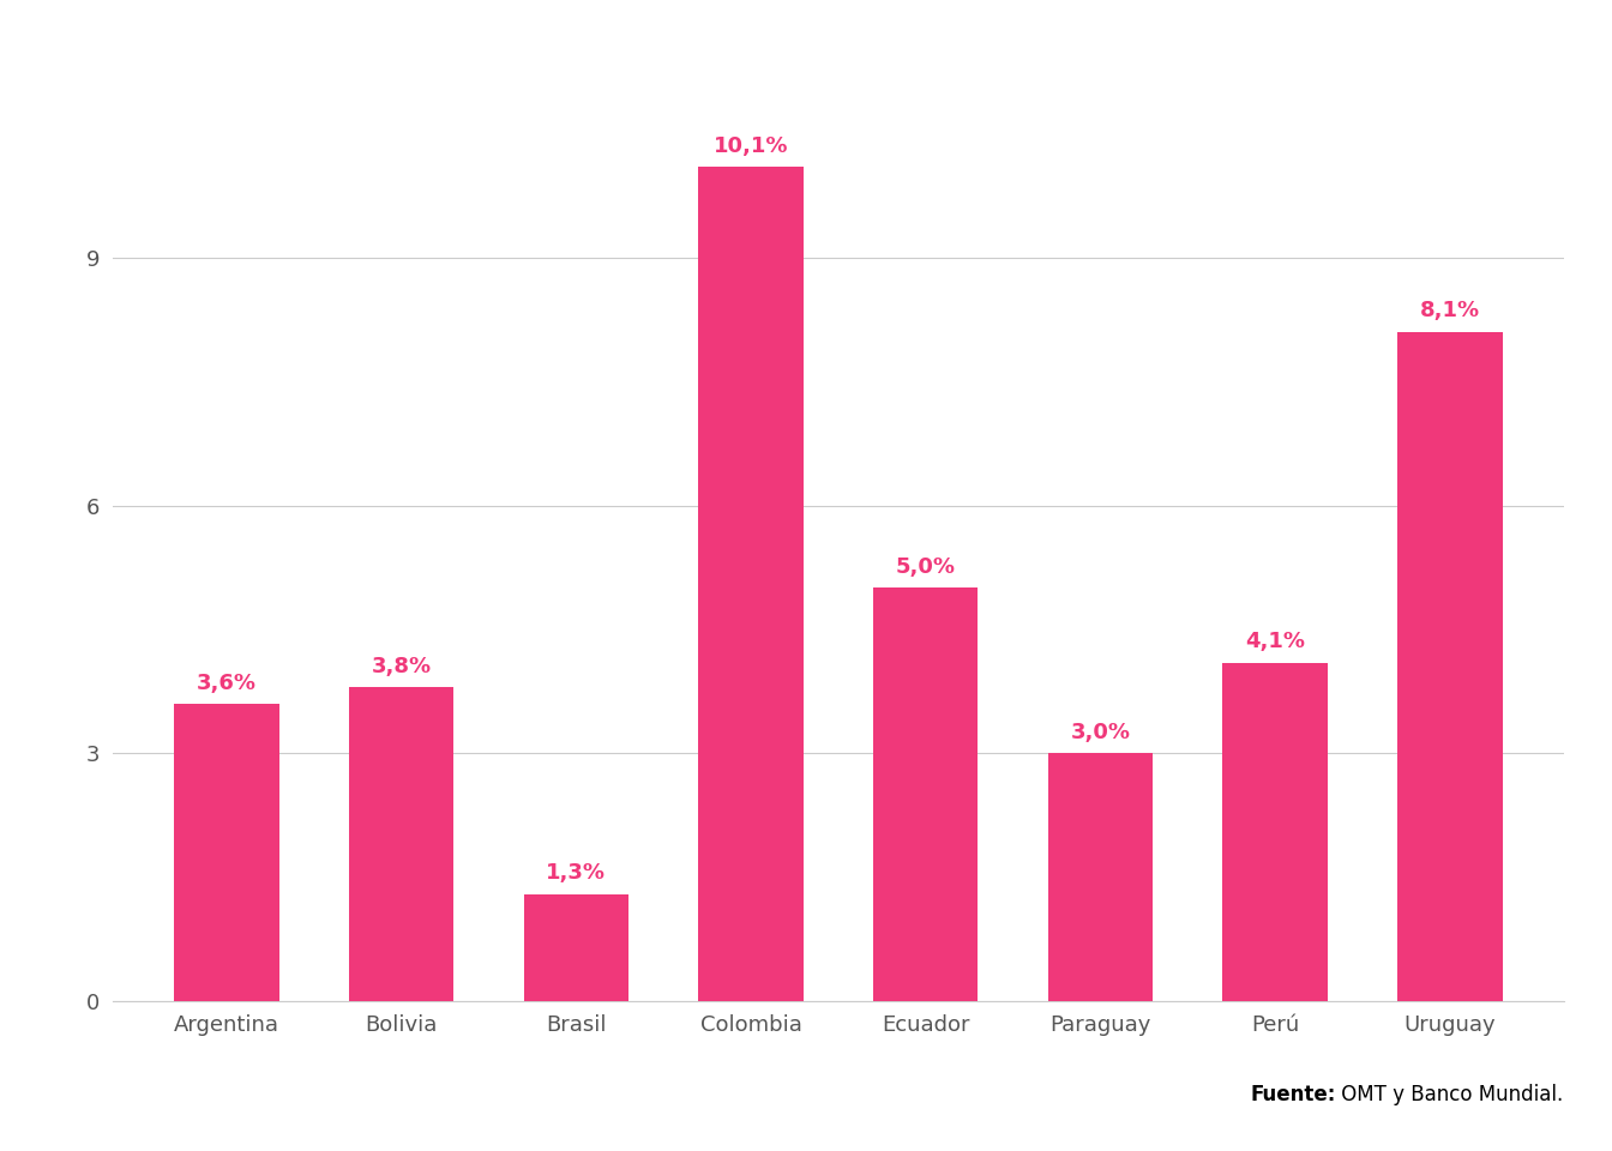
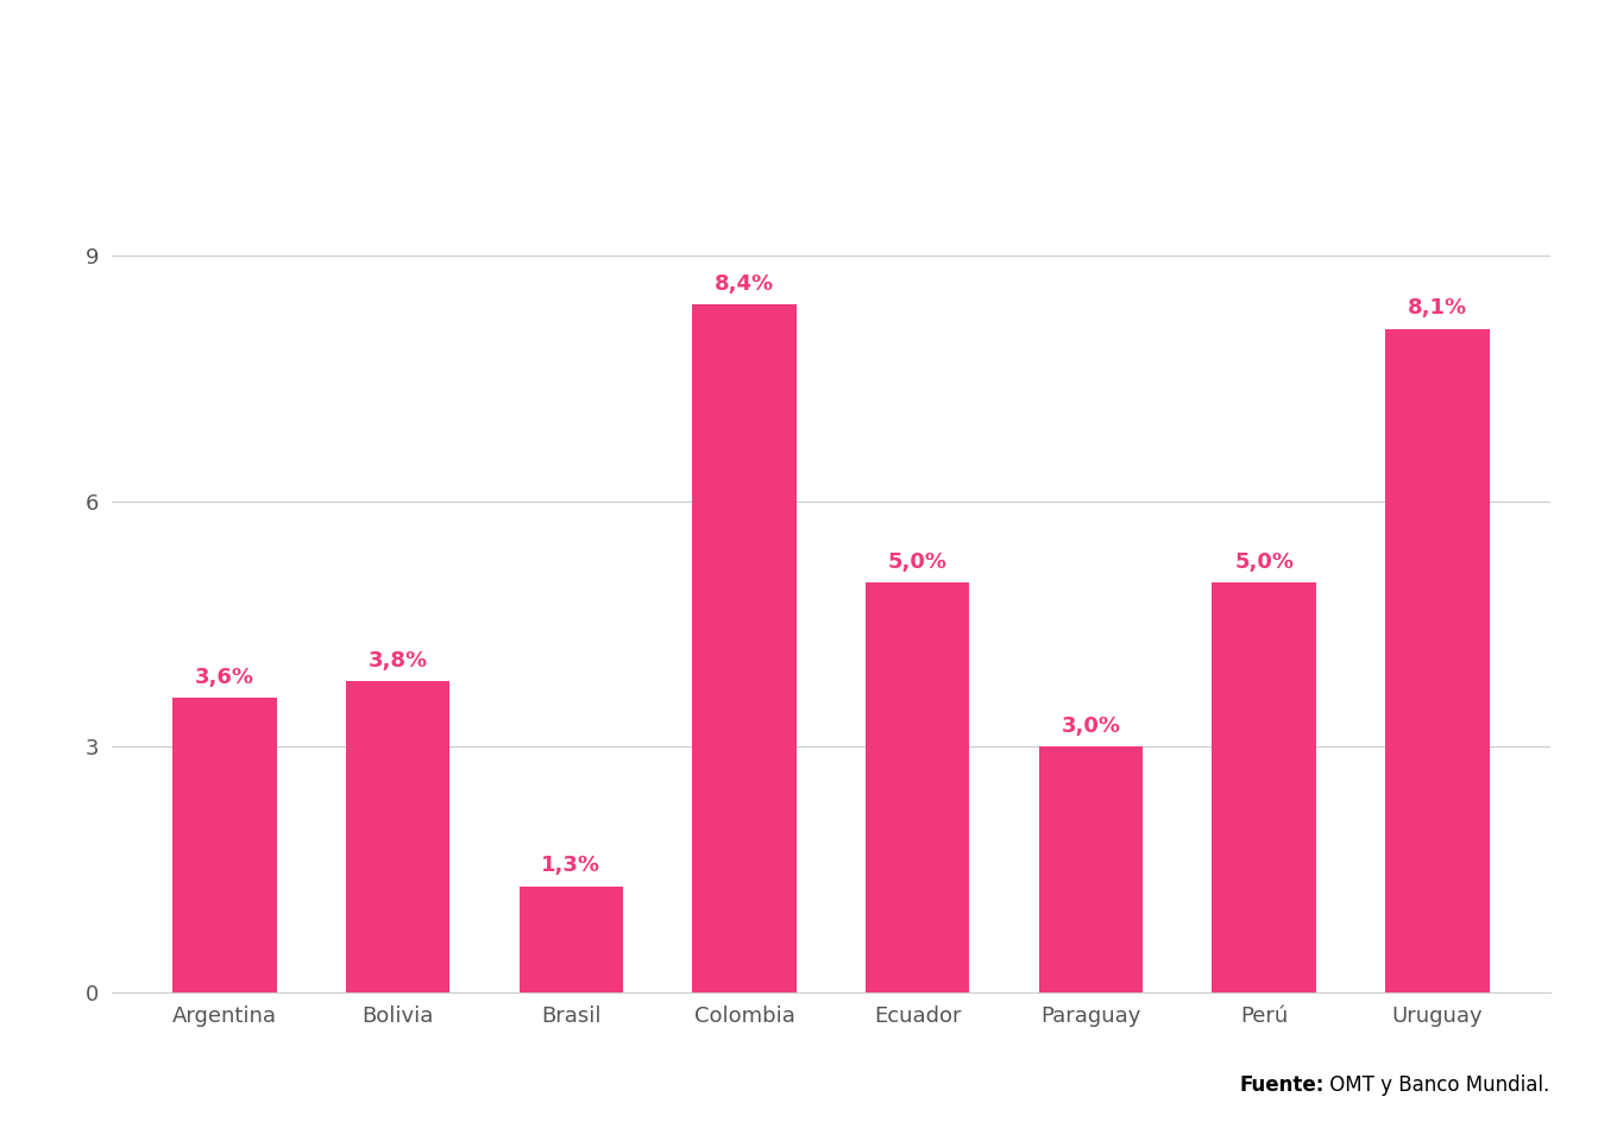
Colombia: 10,1% -> 8,4%
Perú: 4,1% -> 5,0%
